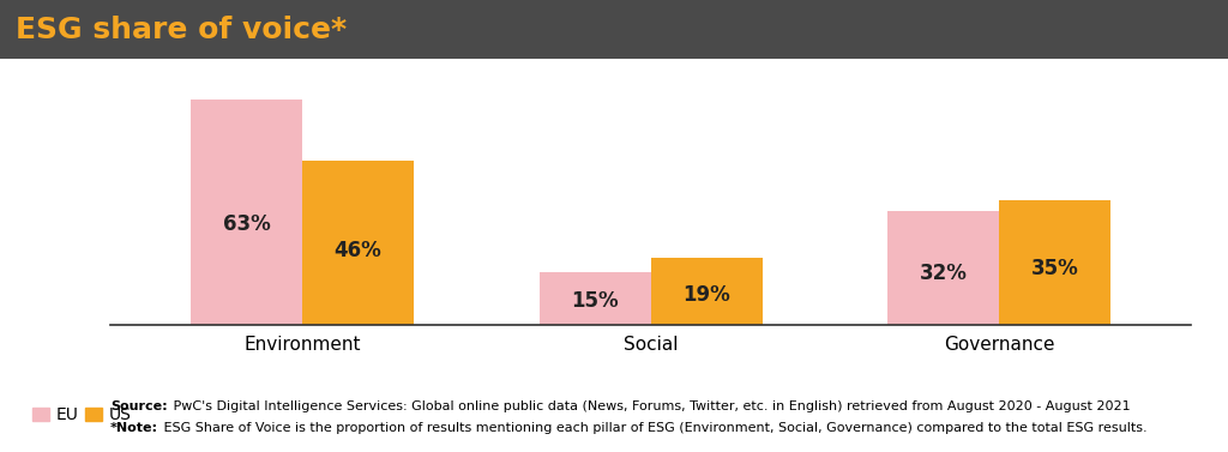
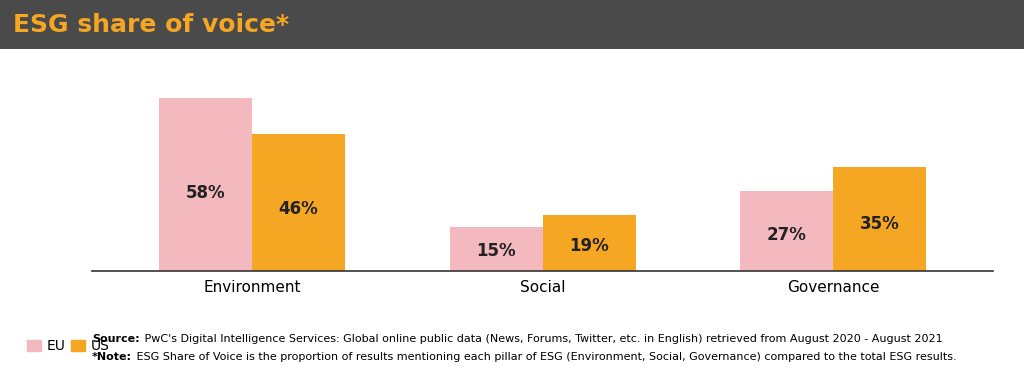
EU/Environment: 63% -> 58%
EU/Governance: 32% -> 27%
